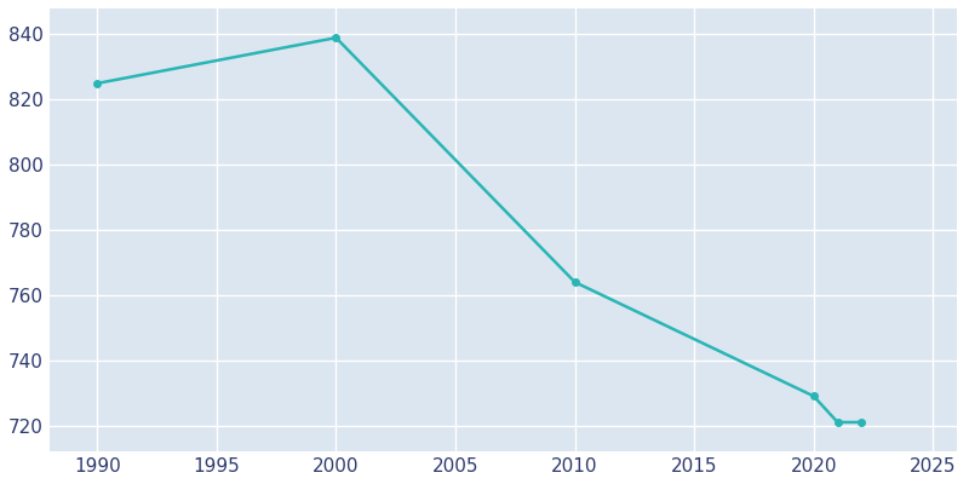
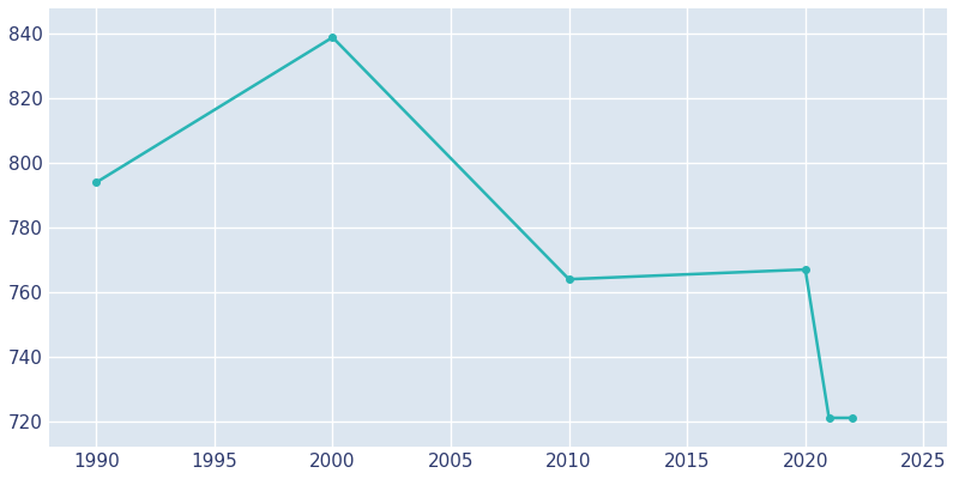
1990: 825 -> 794
2020: 729 -> 767
